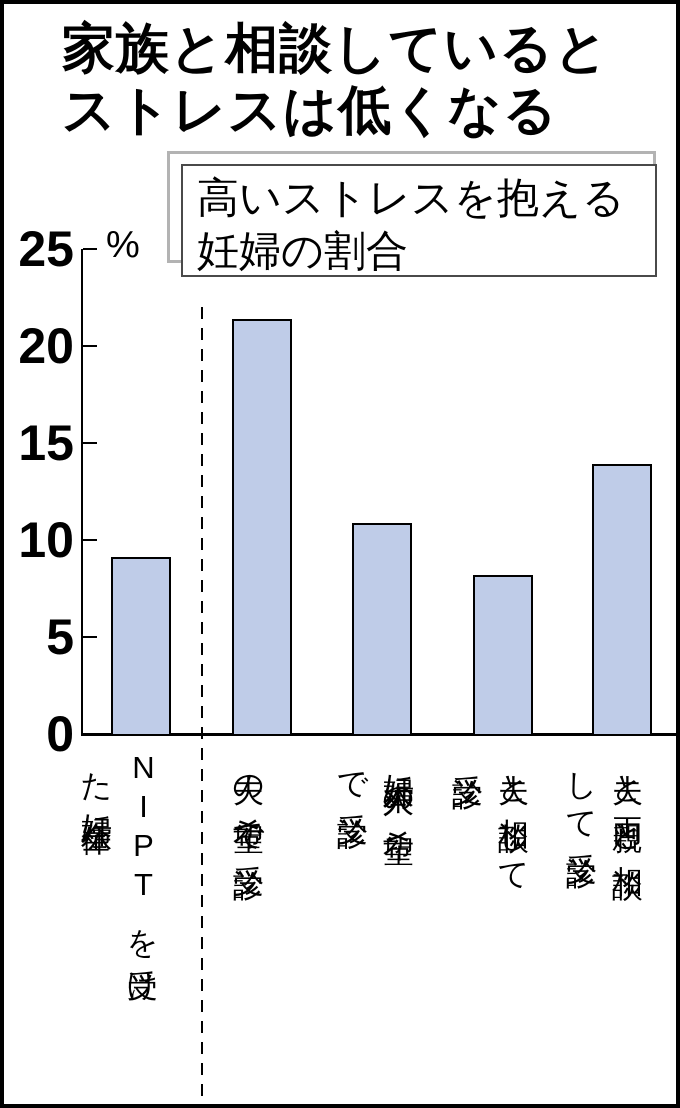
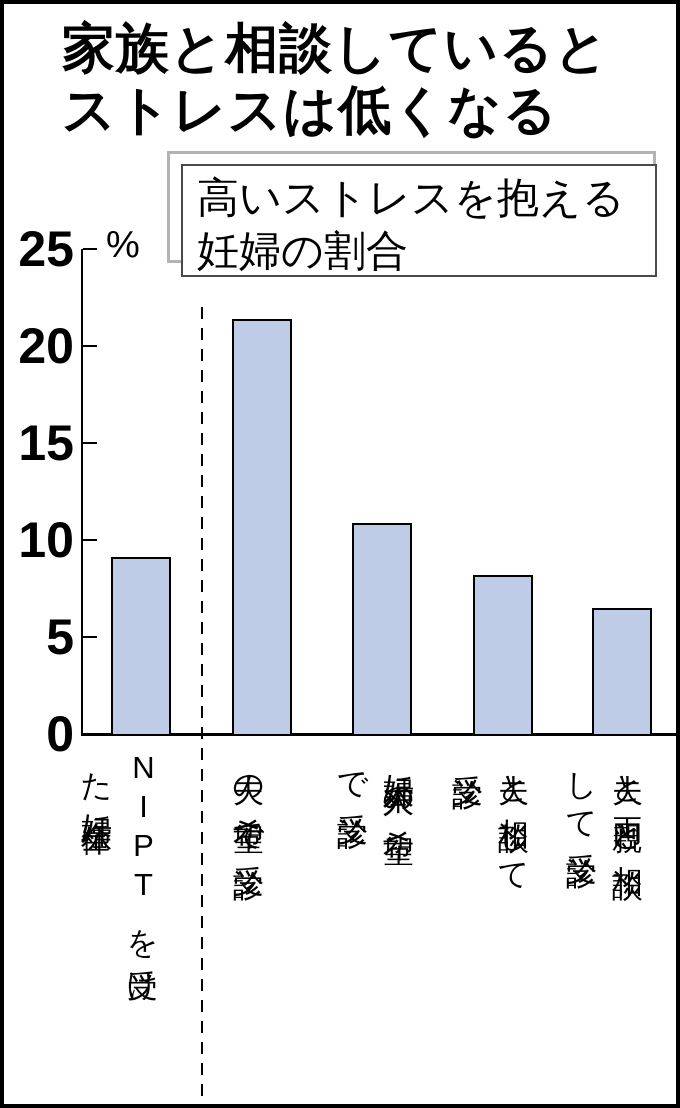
夫と両親と相談して受診: 13.9 -> 6.5
